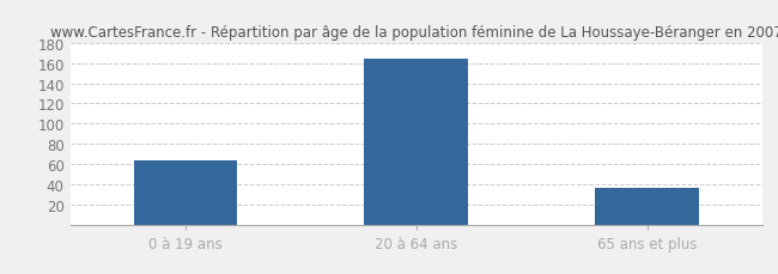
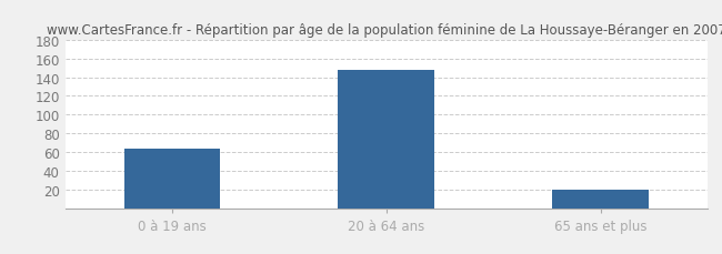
20 à 64 ans: 164 -> 148
65 ans et plus: 36 -> 20
